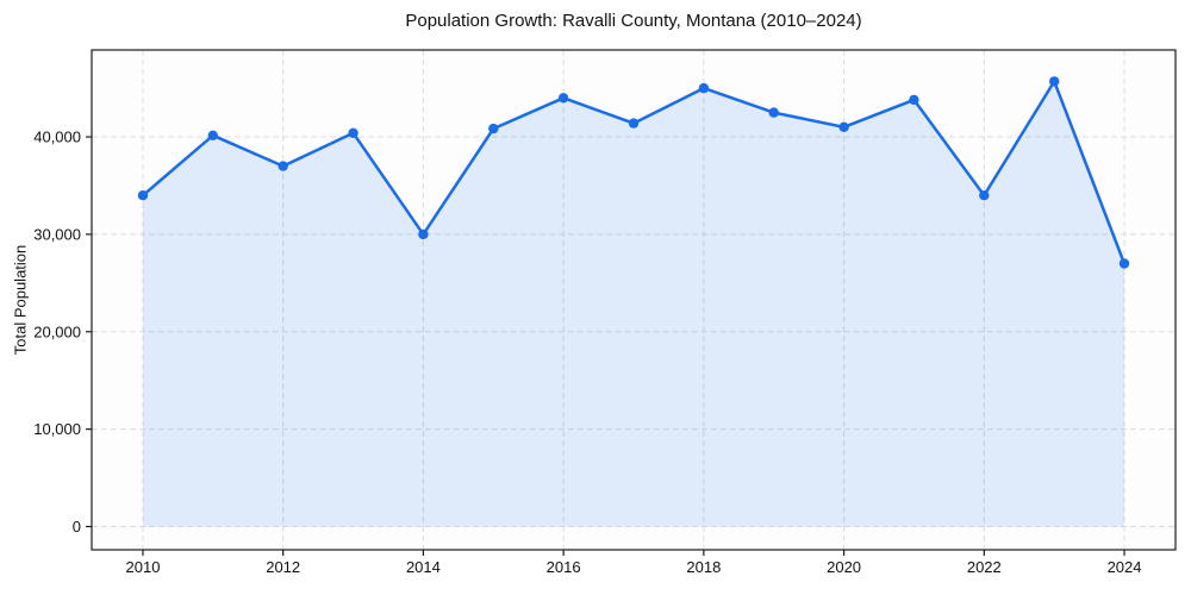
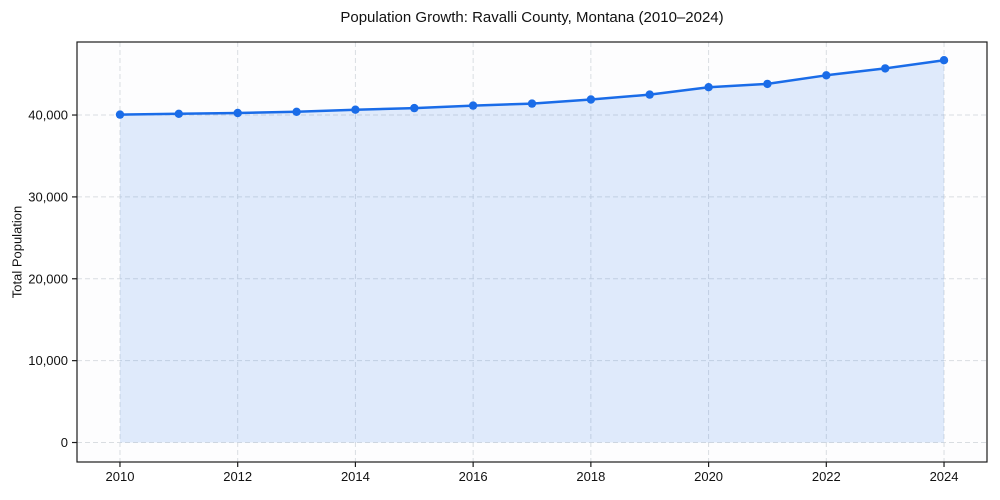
2010: 34000 -> 40000
2012: 37000 -> 40000
2014: 30000 -> 41000
2016: 44000 -> 41000
2018: 45000 -> 42000
2020: 41000 -> 43000
2022: 34000 -> 45000
2024: 27000 -> 47000
